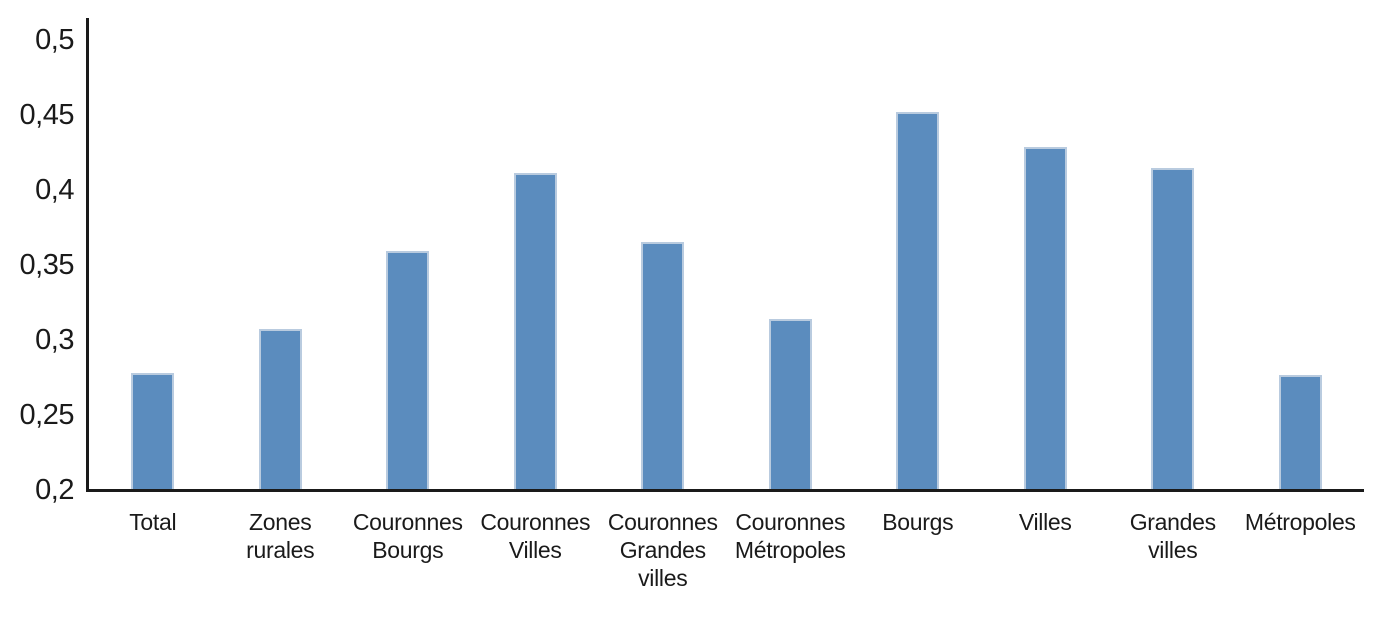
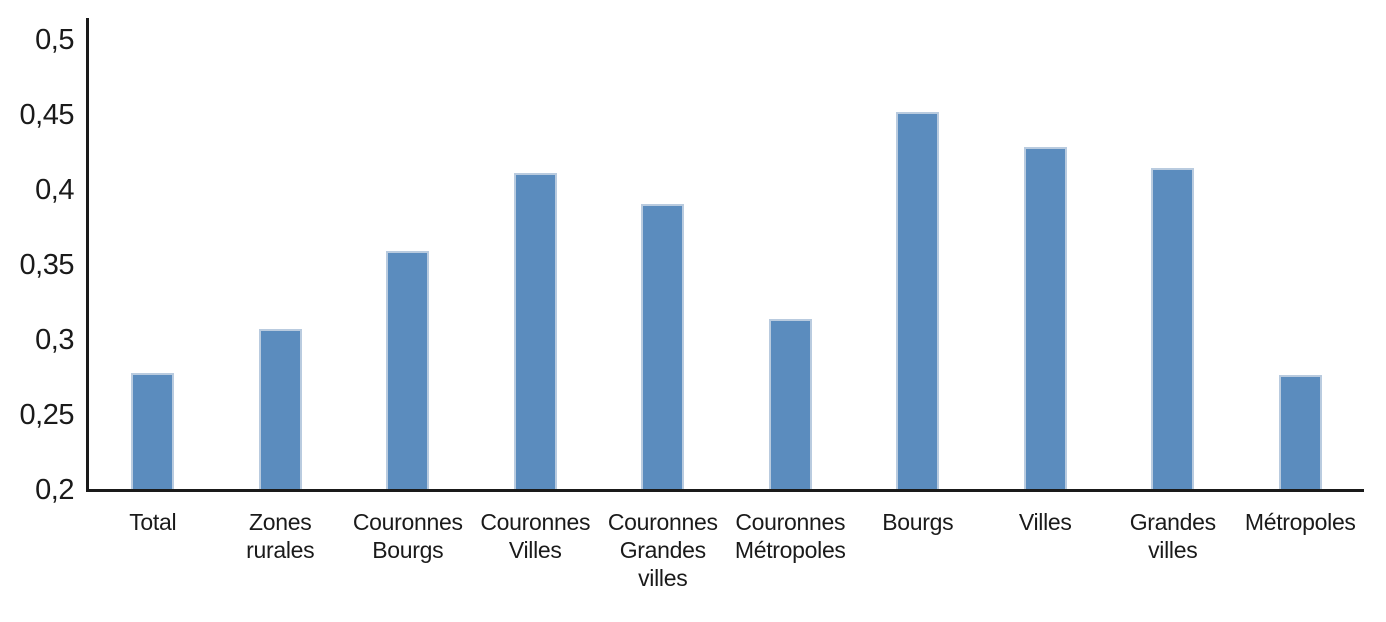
Couronnes Grandes villes: 0,36 -> 0,39
